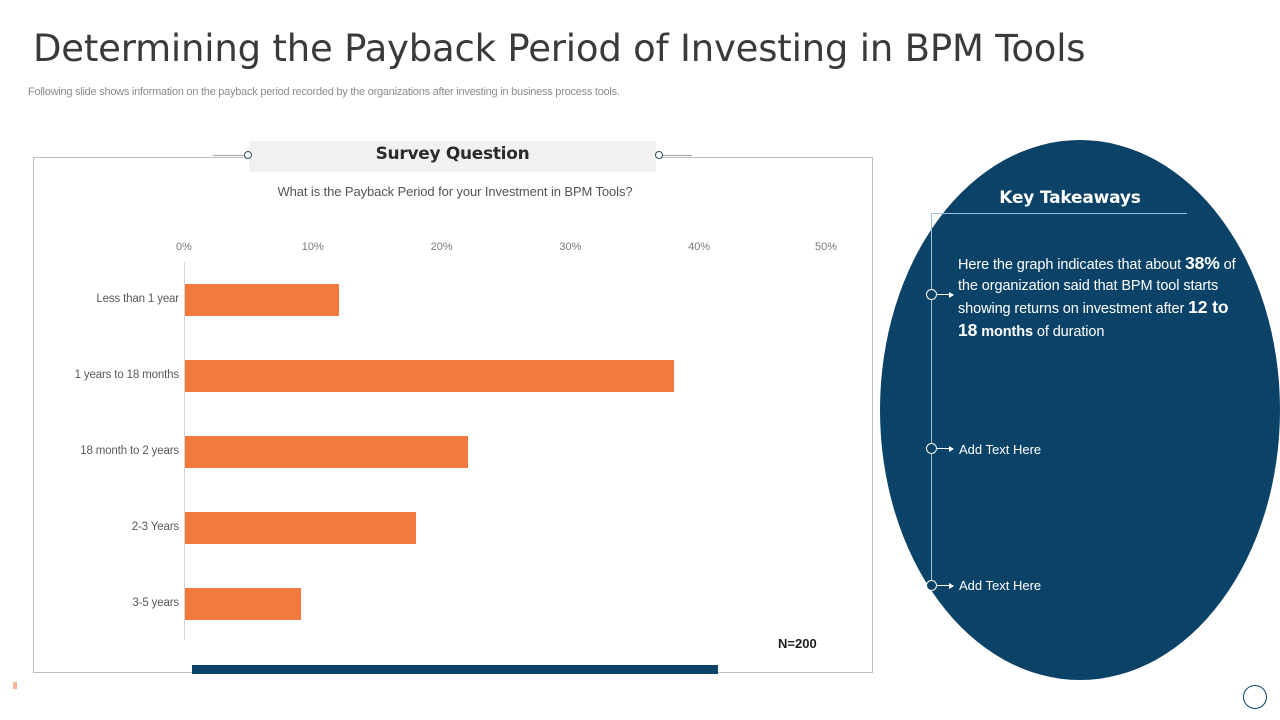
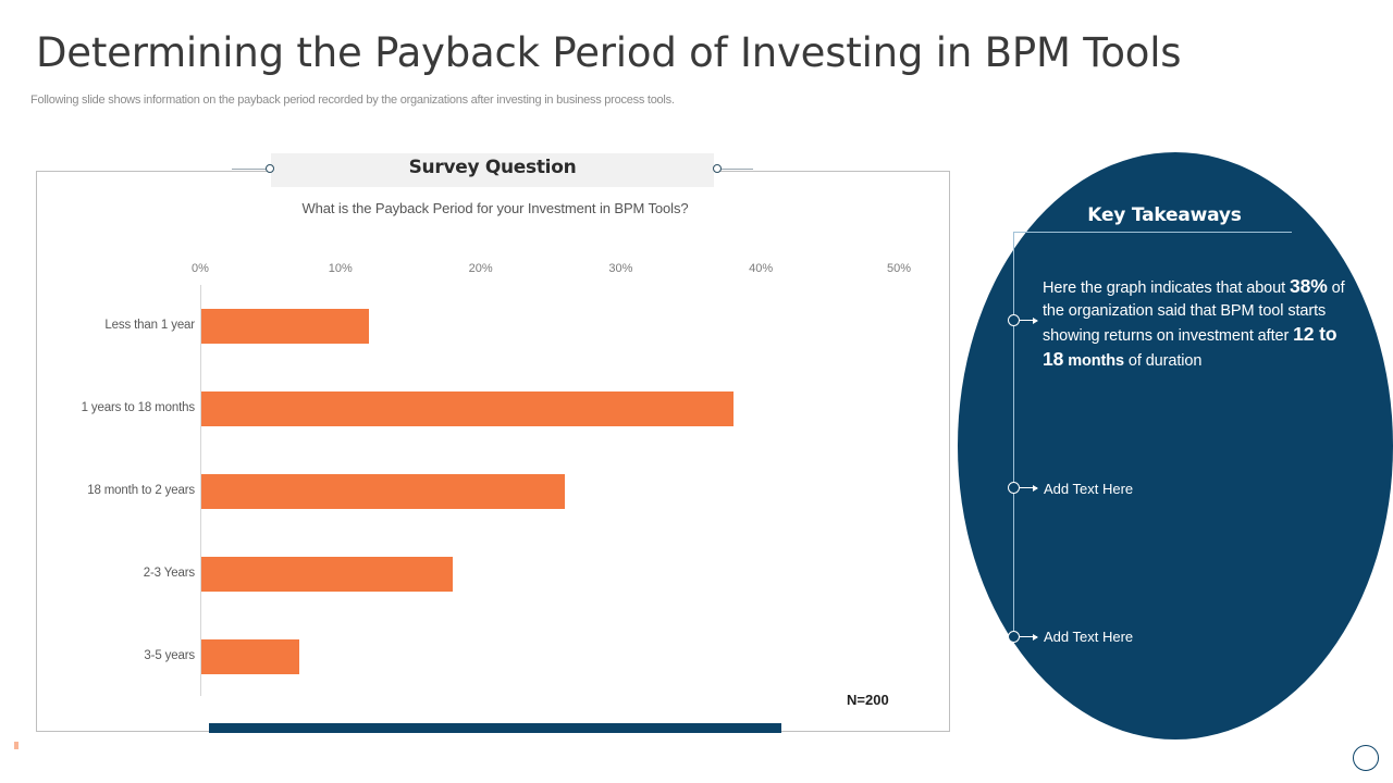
18 month to 2 years: 22% -> 26%
3-5 years: 9% -> 7%
